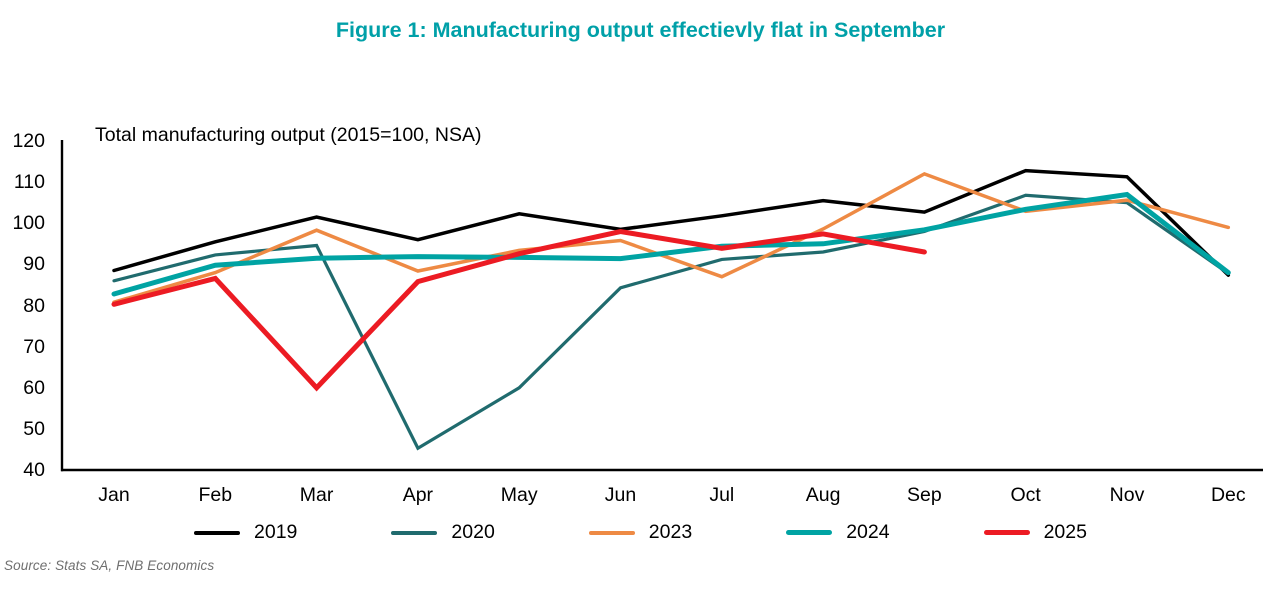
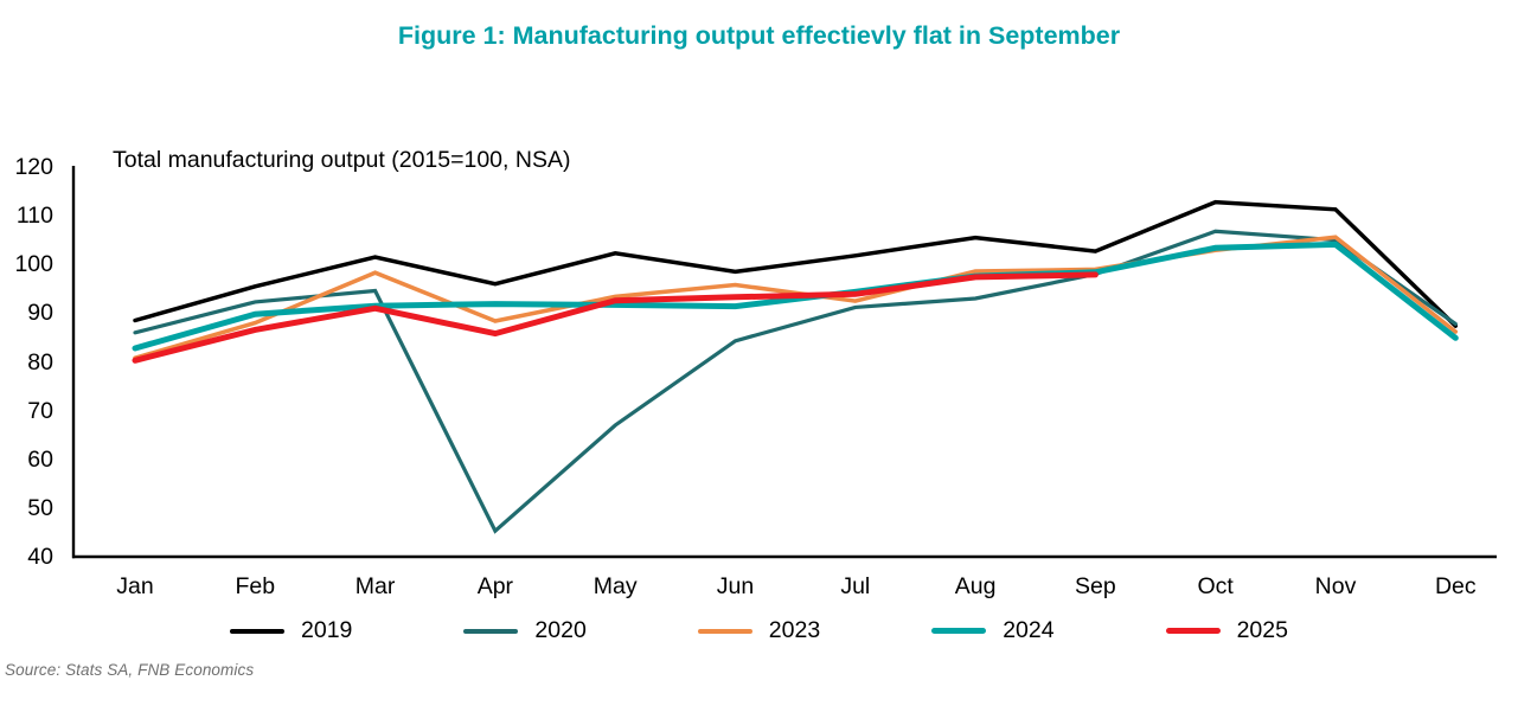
2025/Mar: 60 -> 91
2020/May: 60 -> 67
2025/Jun: 98 -> 93
2023/Jul: 87 -> 92
2024/Aug: 95 -> 98
2023/Sep: 112 -> 99
2025/Sep: 93 -> 98
2024/Nov: 107 -> 104
2023/Dec: 99 -> 86
2024/Dec: 88 -> 85
